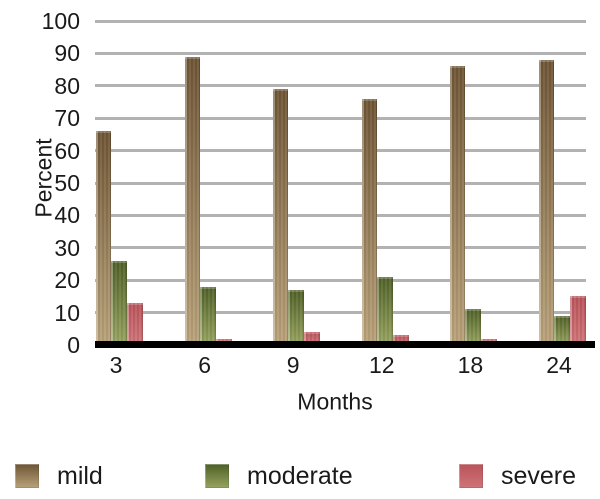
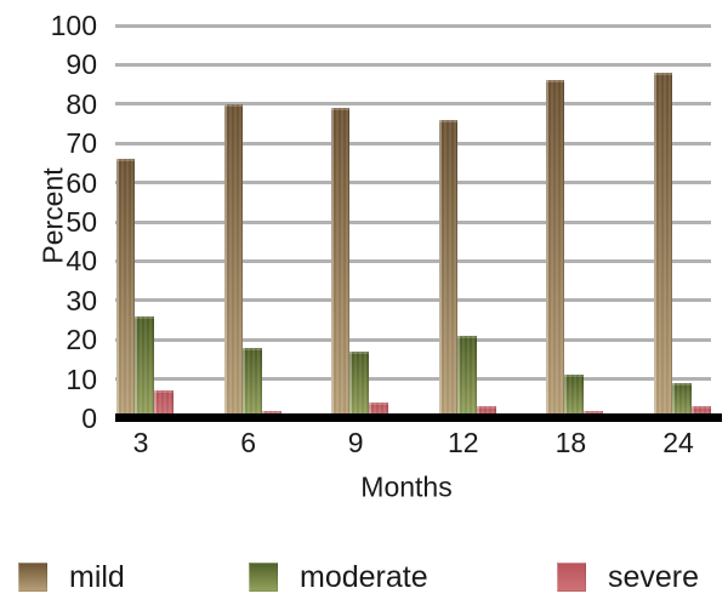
severe/3: 13 -> 7
mild/6: 89 -> 80
severe/24: 15 -> 3
